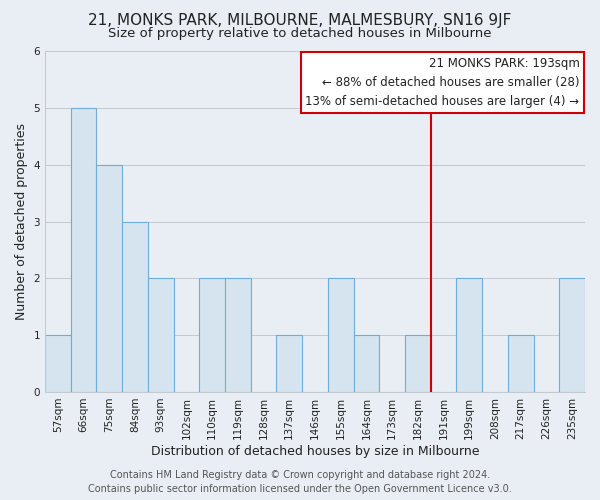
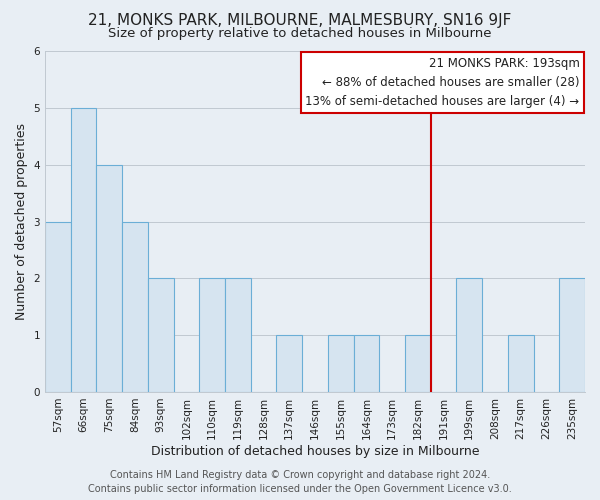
57sqm: 1 -> 3
155sqm: 2 -> 1
